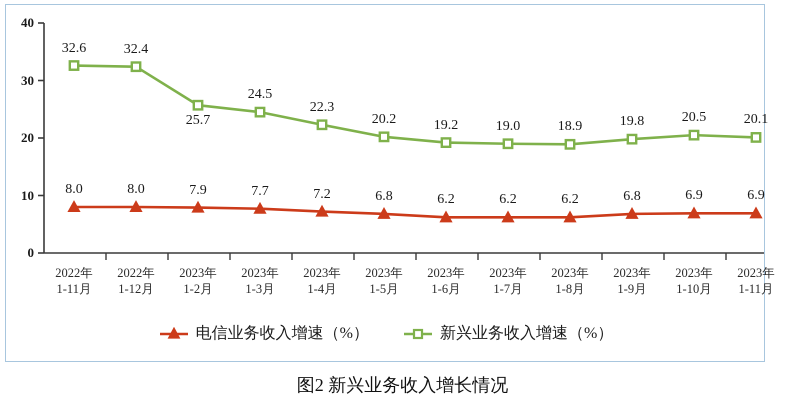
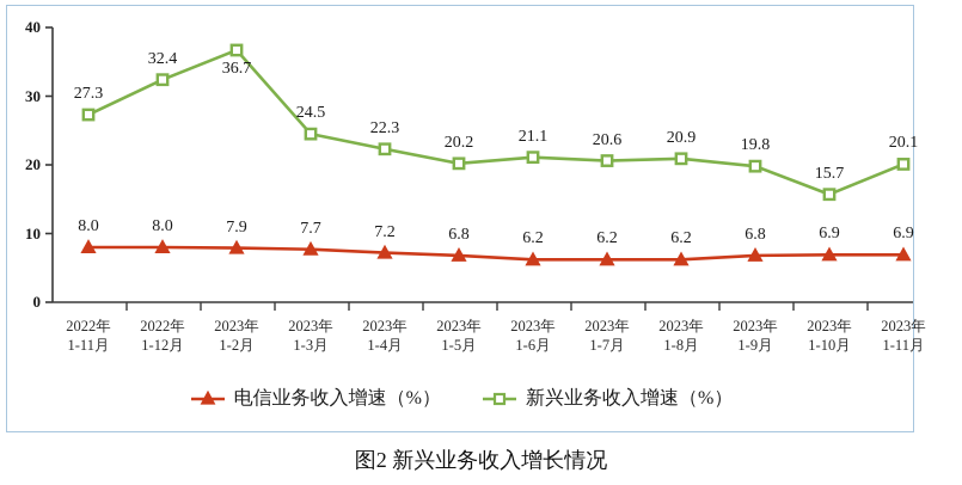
新兴业务收入增速（%）/2022年 1-11月: 32.6 -> 27.3
新兴业务收入增速（%）/2023年 1-2月: 25.7 -> 36.7
新兴业务收入增速（%）/2023年 1-6月: 19.2 -> 21.1
新兴业务收入增速（%）/2023年 1-7月: 19.0 -> 20.6
新兴业务收入增速（%）/2023年 1-8月: 18.9 -> 20.9
新兴业务收入增速（%）/2023年 1-10月: 20.5 -> 15.7
